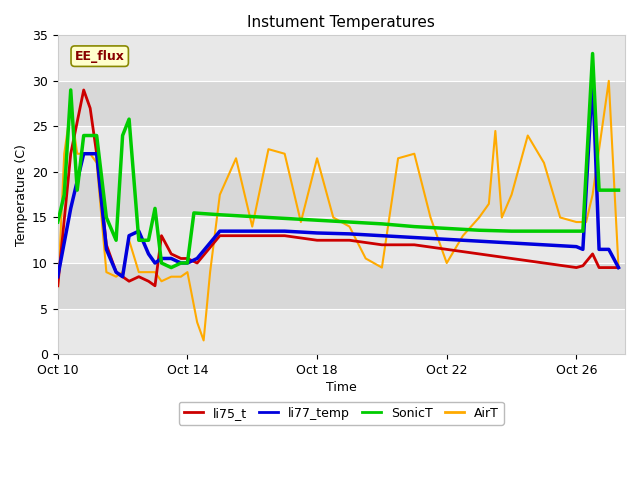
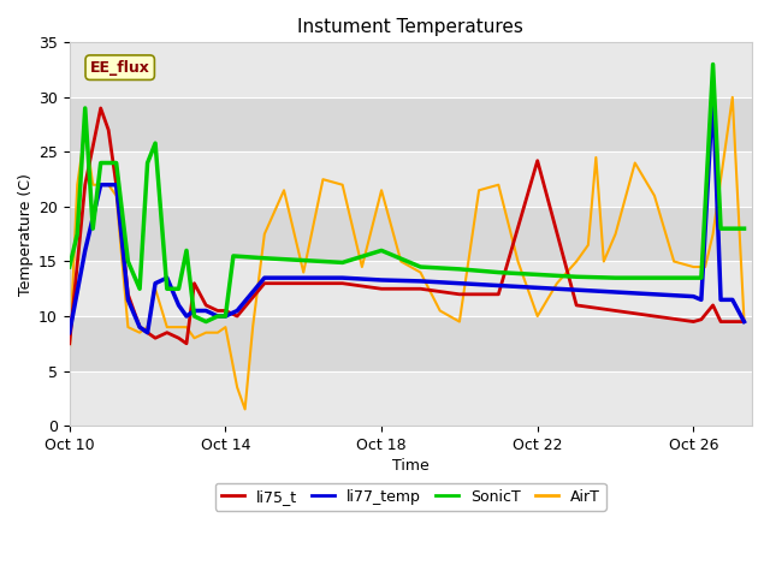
SonicT/Oct 18: 14.7 -> 16.0
li75_t/Oct 22: 11.5 -> 24.2
